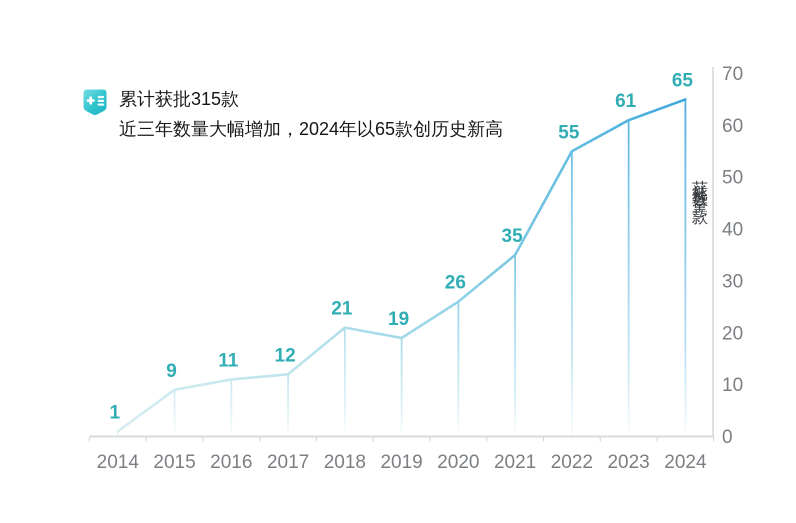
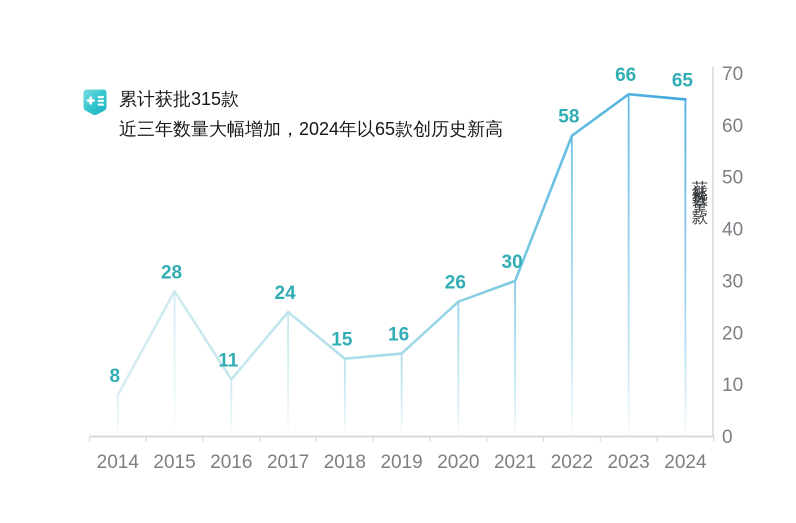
2014: 1 -> 8
2015: 9 -> 28
2017: 12 -> 24
2018: 21 -> 15
2019: 19 -> 16
2021: 35 -> 30
2022: 55 -> 58
2023: 61 -> 66
